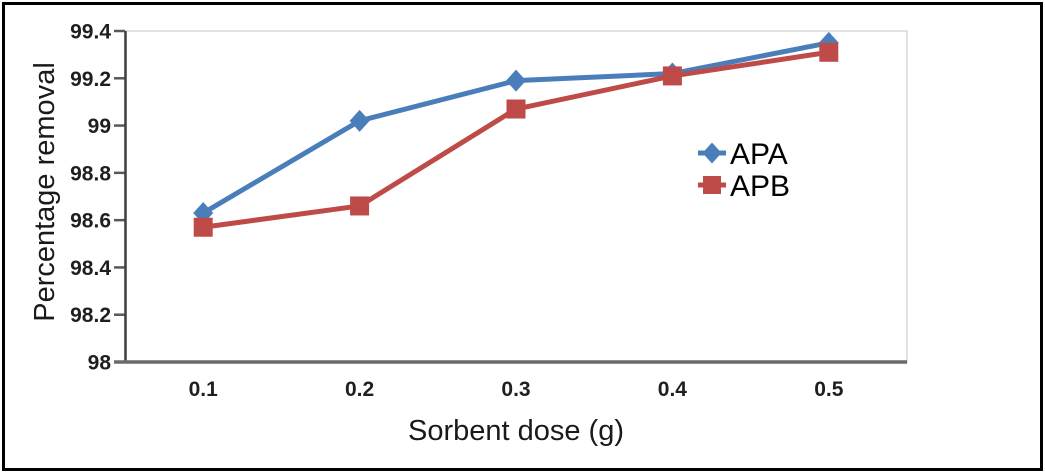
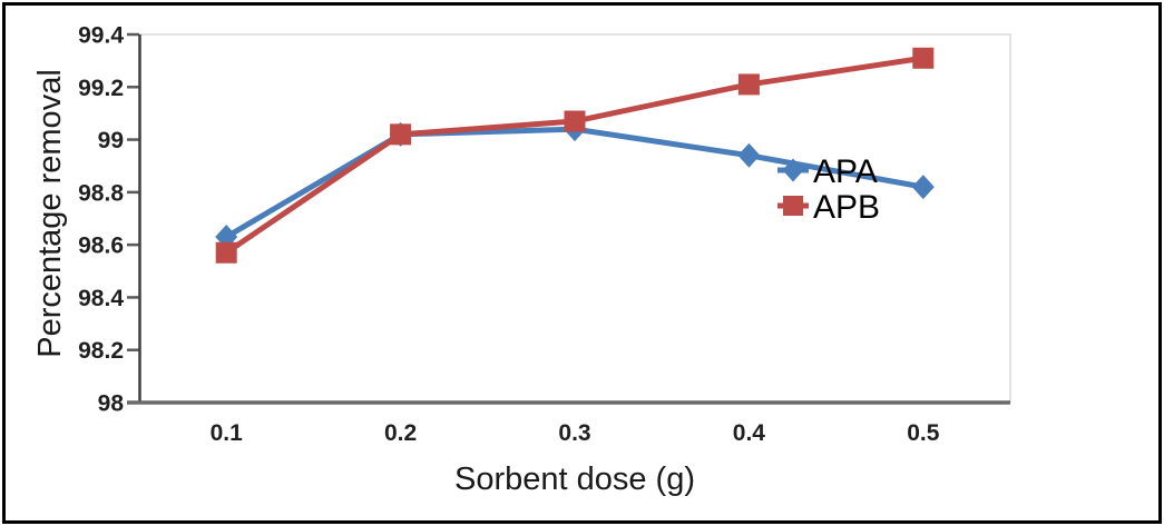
APB/0.2: 98.66 -> 99.02
APA/0.3: 99.19 -> 99.04
APA/0.4: 99.22 -> 98.94
APA/0.5: 99.35 -> 98.82
